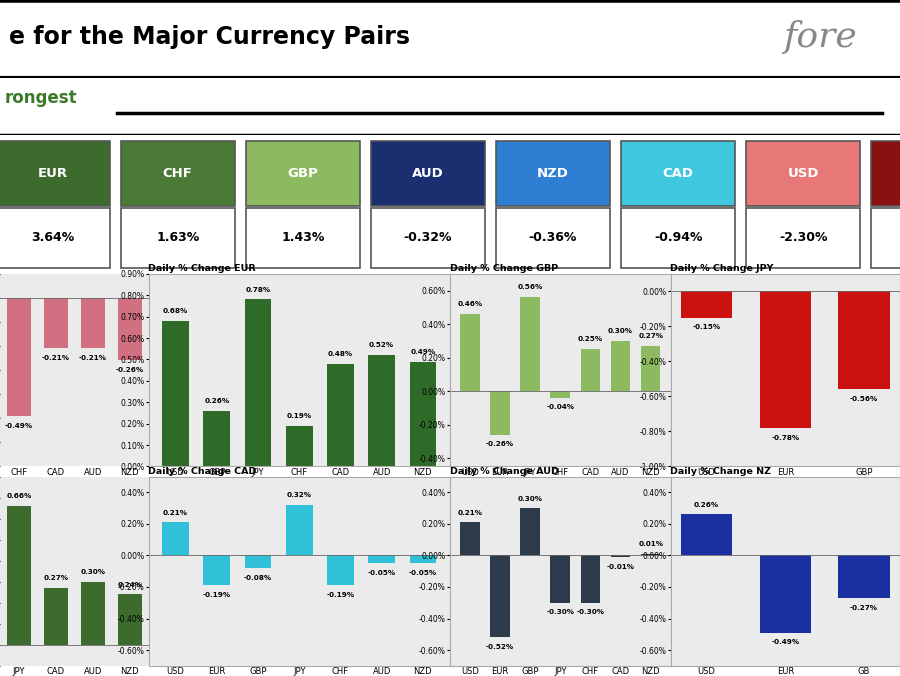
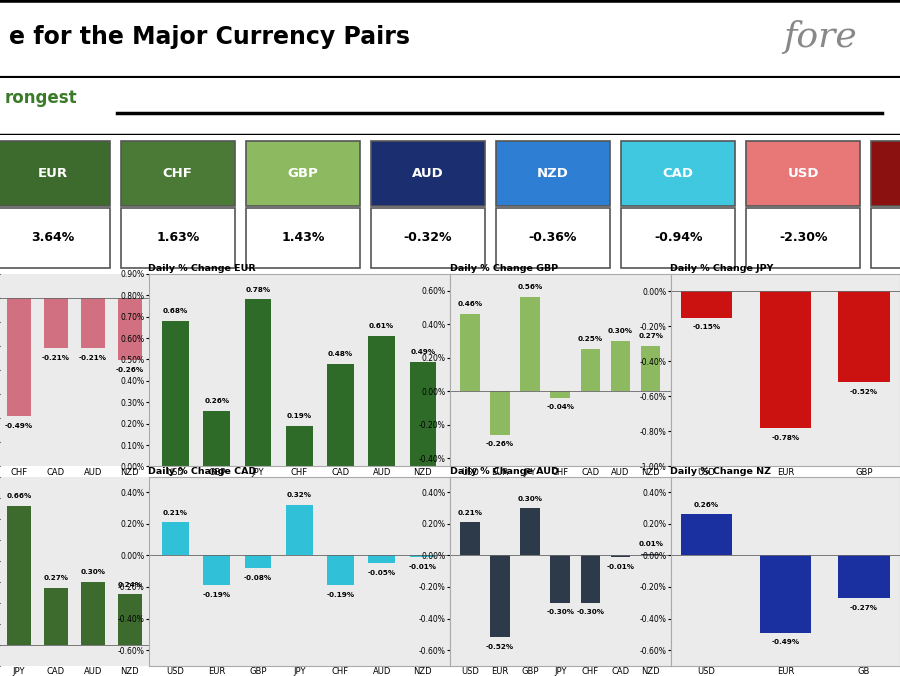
Daily % Change EUR/AUD: 0.52% -> 0.61%
Daily % Change JPY/GBP: -0.56% -> -0.52%
Daily % Change CAD/NZD: -0.05% -> -0.01%
